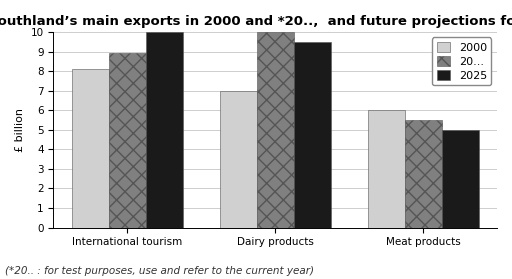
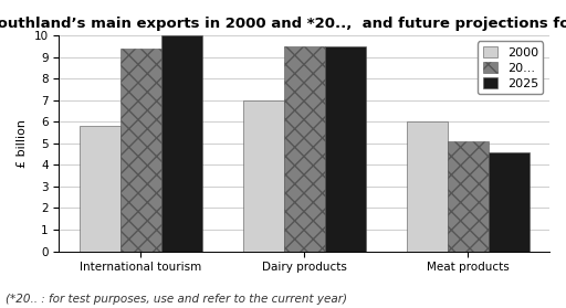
2000/International tourism: 8.1 -> 5.8
20.../International tourism: 8.9 -> 9.4
20.../Dairy products: 10.0 -> 9.5
20.../Meat products: 5.5 -> 5.1
2025/Meat products: 5.0 -> 4.6
